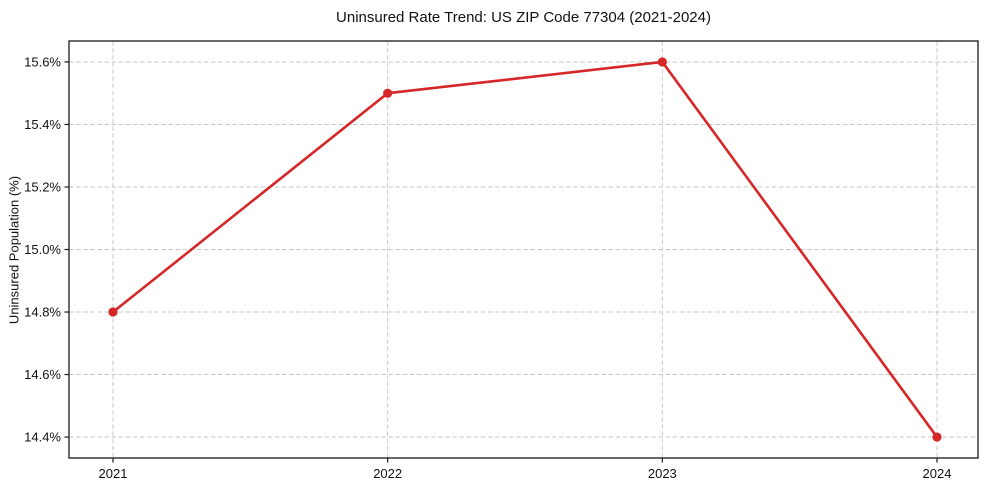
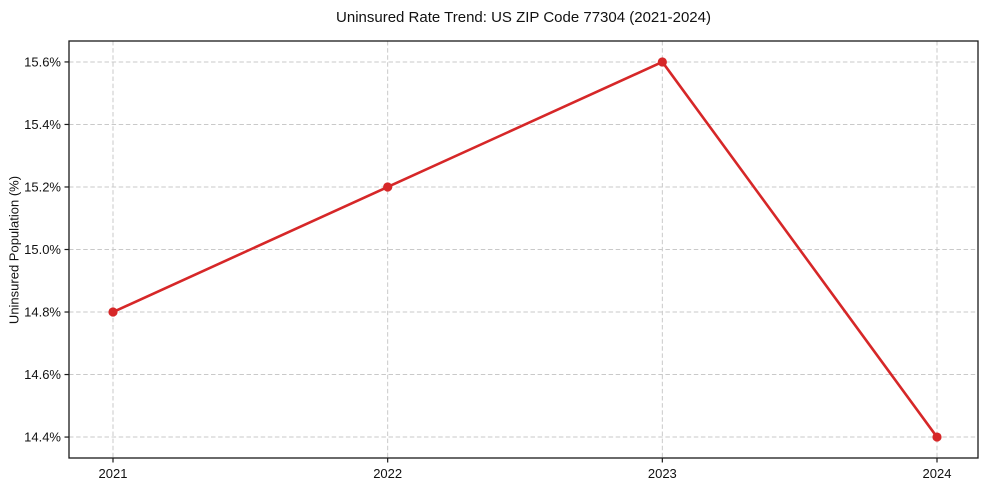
2022: 15.5% -> 15.2%
